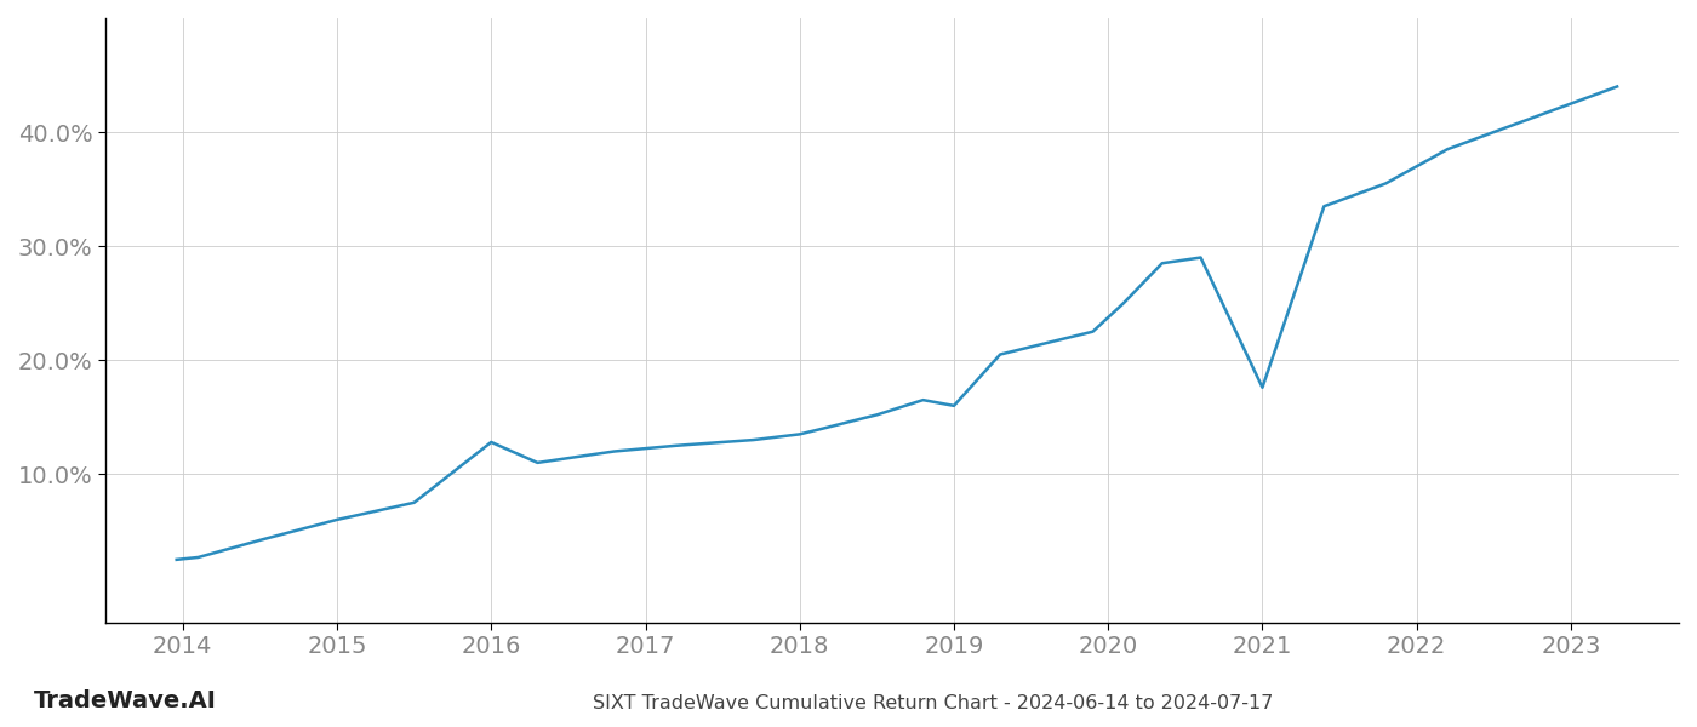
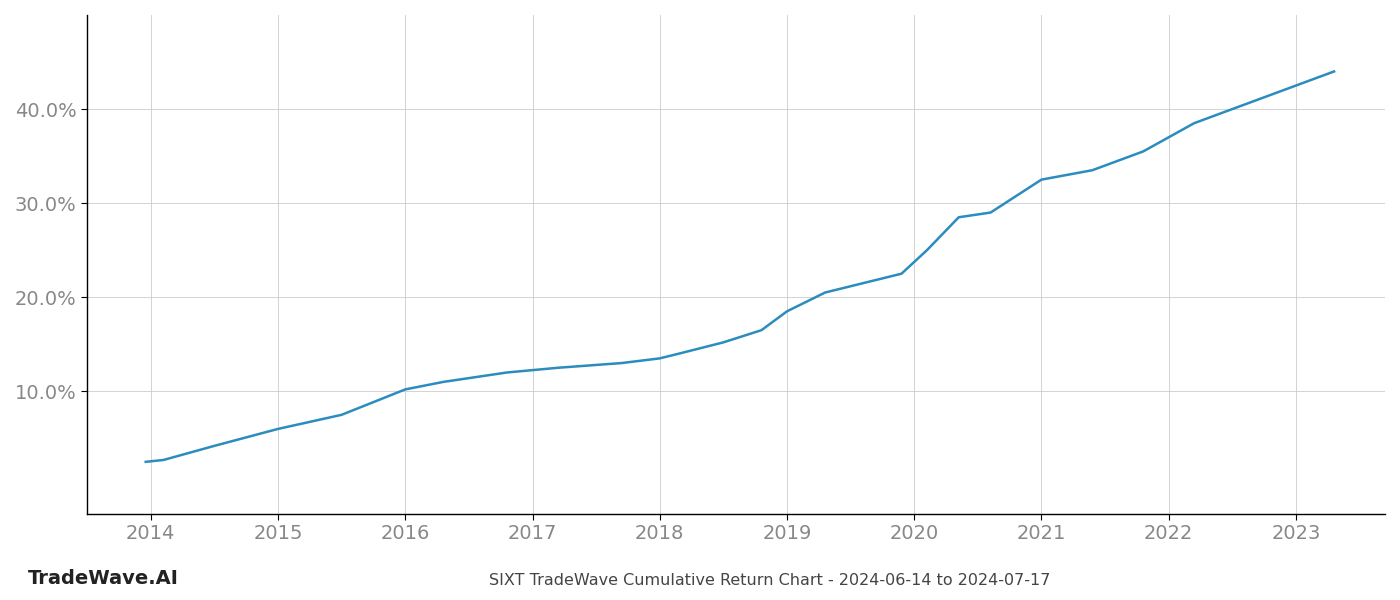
2016: 12.8% -> 10.2%
2019: 16.0% -> 18.5%
2021: 17.6% -> 32.5%
